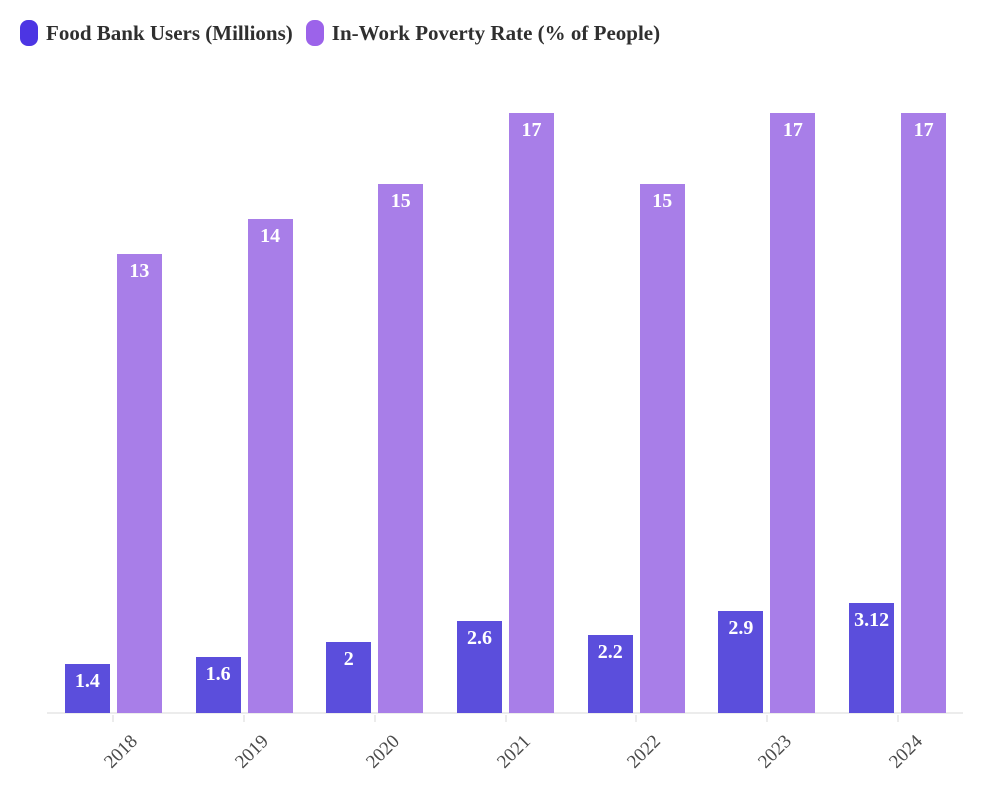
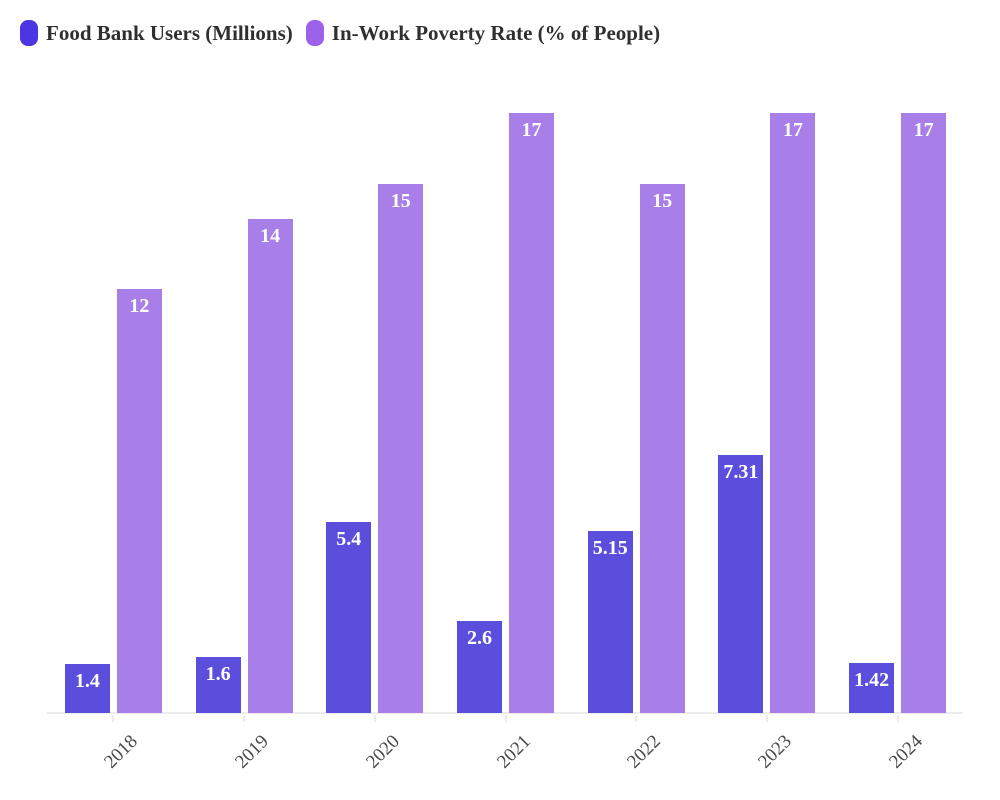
In-Work Poverty Rate (% of People)/2018: 13 -> 12
Food Bank Users (Millions)/2020: 2 -> 5.4
Food Bank Users (Millions)/2022: 2.2 -> 5.15
Food Bank Users (Millions)/2023: 2.9 -> 7.31
Food Bank Users (Millions)/2024: 3.12 -> 1.42
